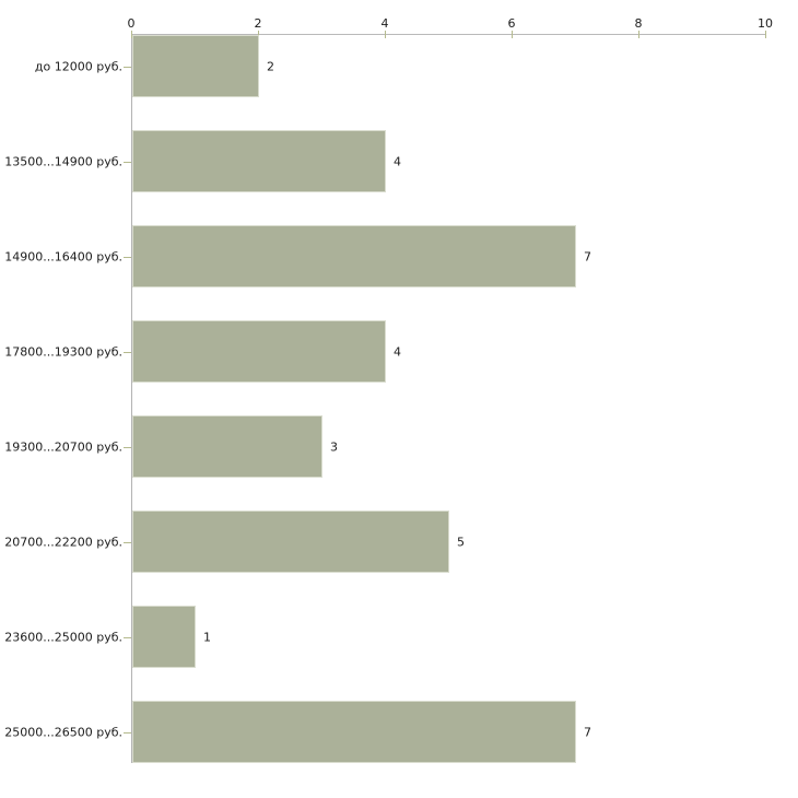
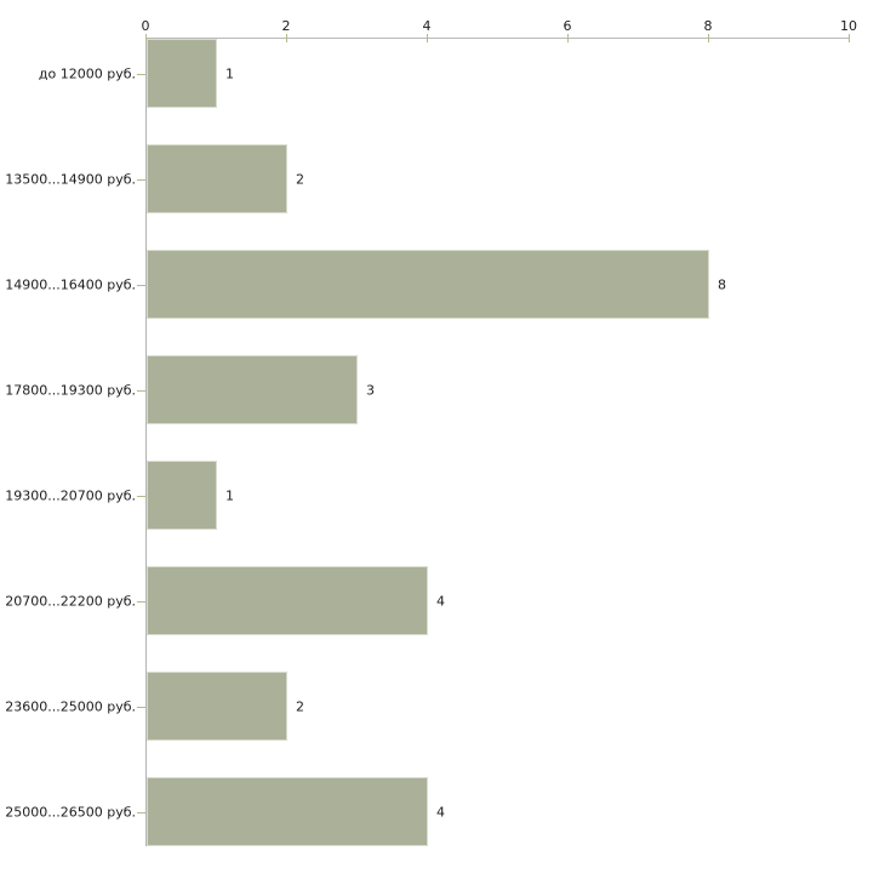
до 12000 руб.: 2 -> 1
13500...14900 руб.: 4 -> 2
14900...16400 руб.: 7 -> 8
17800...19300 руб.: 4 -> 3
19300...20700 руб.: 3 -> 1
20700...22200 руб.: 5 -> 4
23600...25000 руб.: 1 -> 2
25000...26500 руб.: 7 -> 4
